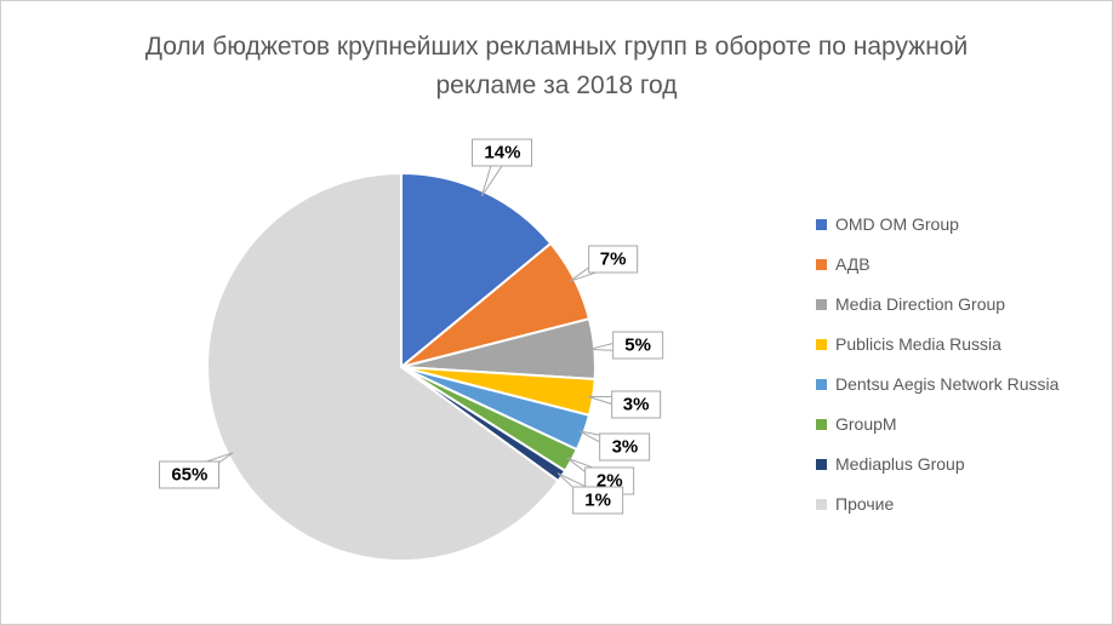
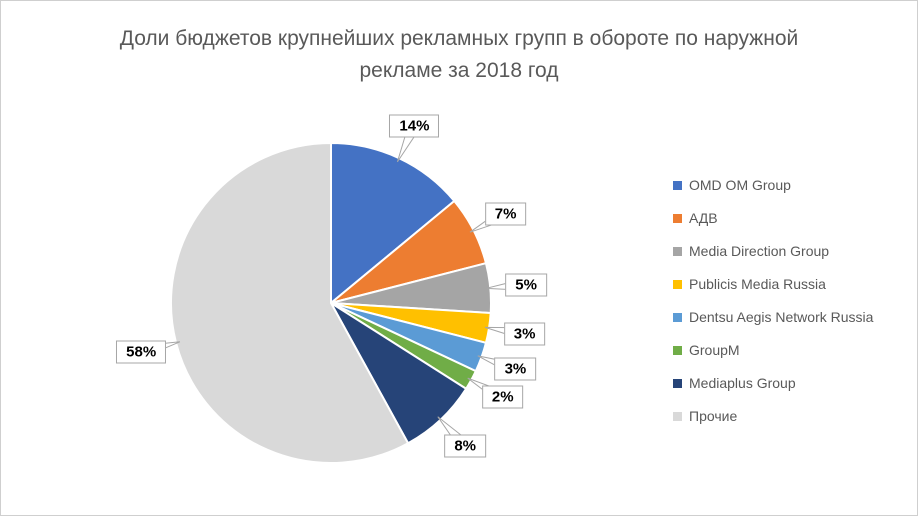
Mediaplus Group: 1% -> 8%
Прочие: 65% -> 58%
